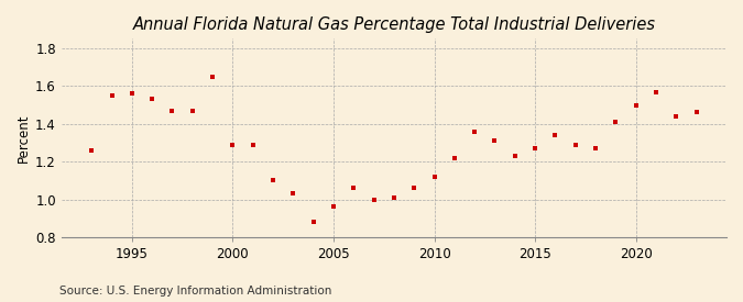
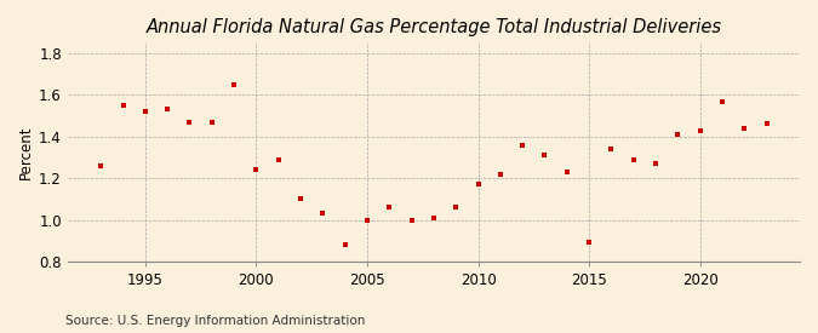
1995: 1.56 -> 1.52
2000: 1.29 -> 1.24
2005: 0.96 -> 1.00
2010: 1.12 -> 1.17
2015: 1.27 -> 0.89
2020: 1.50 -> 1.43
